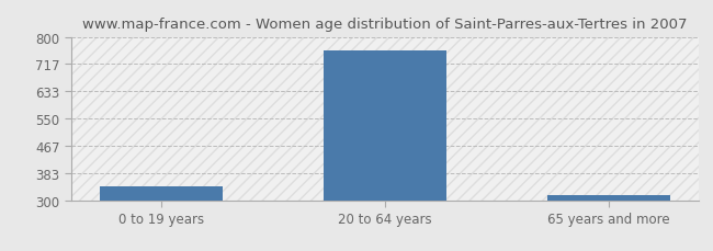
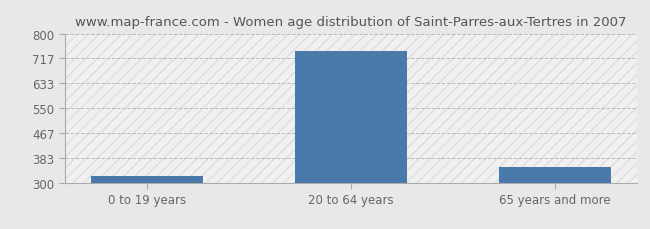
0 to 19 years: 345 -> 325
20 to 64 years: 759 -> 740
65 years and more: 316 -> 355
